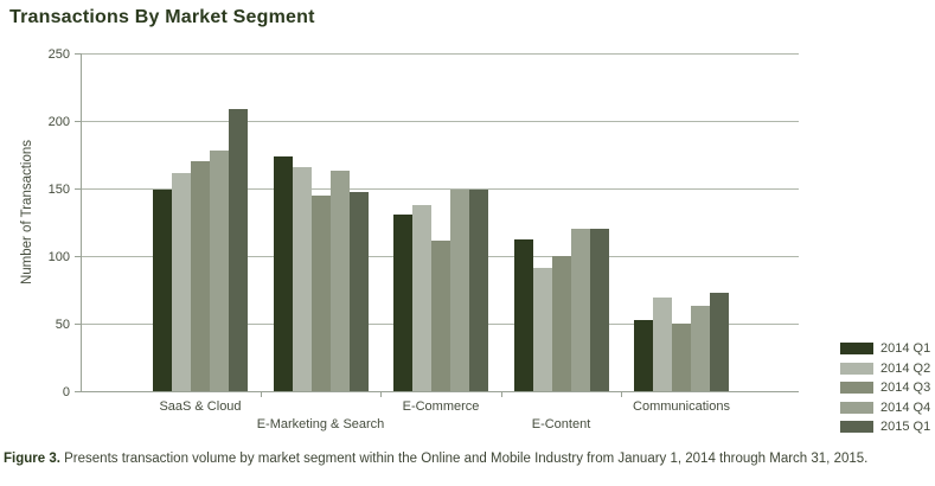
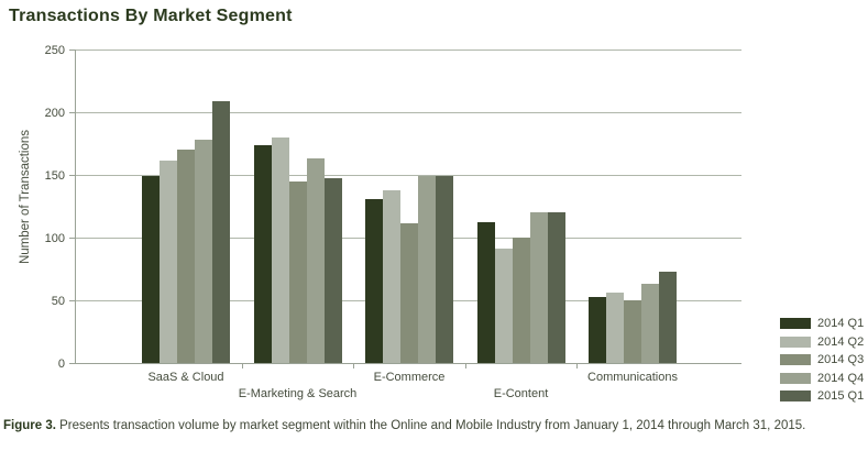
2014 Q2/E-Marketing & Search: 166 -> 180
2014 Q2/Communications: 69 -> 56
